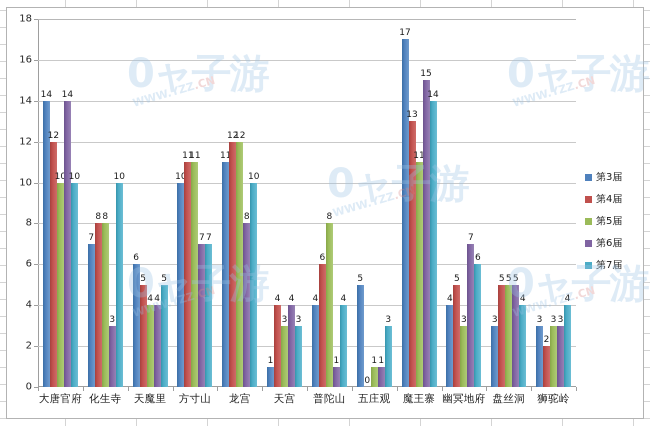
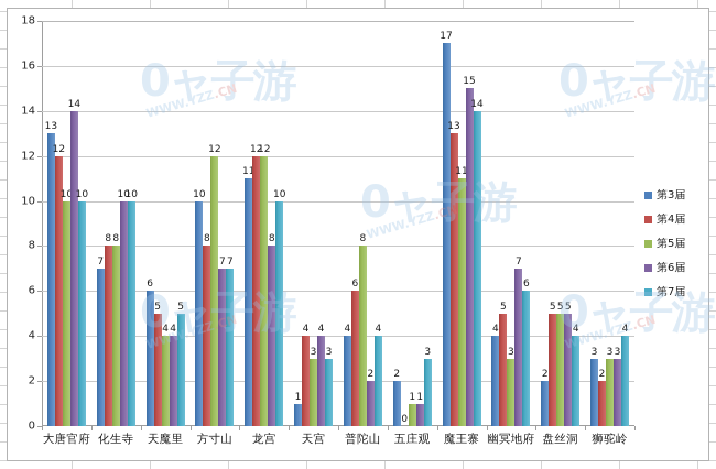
第3届/大唐官府: 14 -> 13
第6届/化生寺: 3 -> 10
第4届/方寸山: 11 -> 8
第5届/方寸山: 11 -> 12
第6届/普陀山: 1 -> 2
第3届/五庄观: 5 -> 2
第3届/盘丝洞: 3 -> 2
